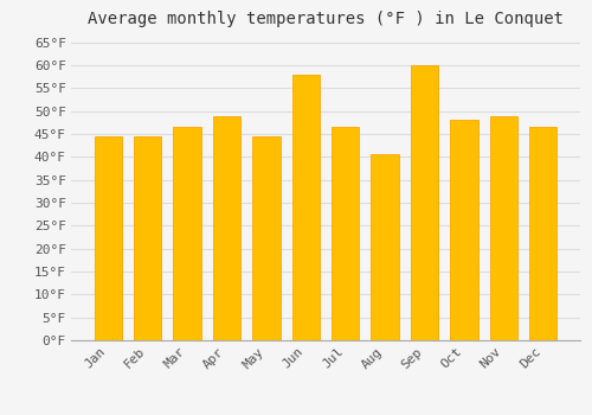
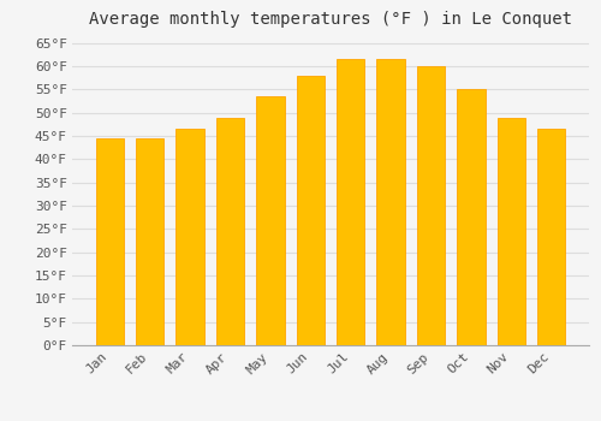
May: 44.5°F -> 53.5°F
Jul: 46.5°F -> 61.5°F
Aug: 40.5°F -> 61.5°F
Oct: 48.0°F -> 55.0°F
